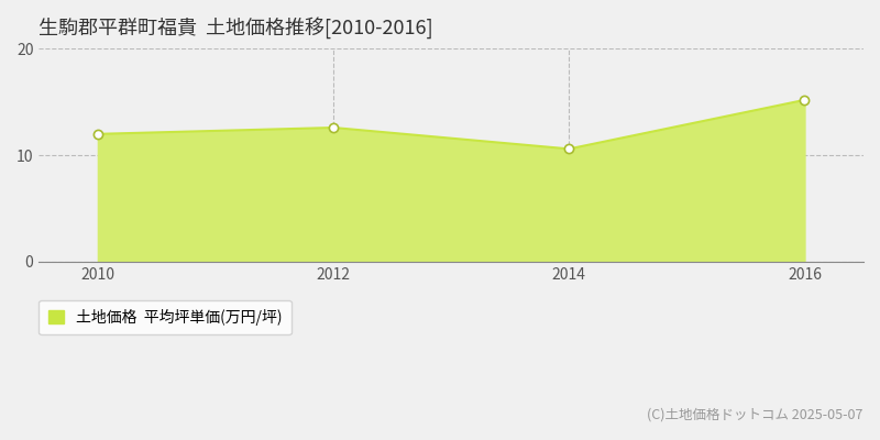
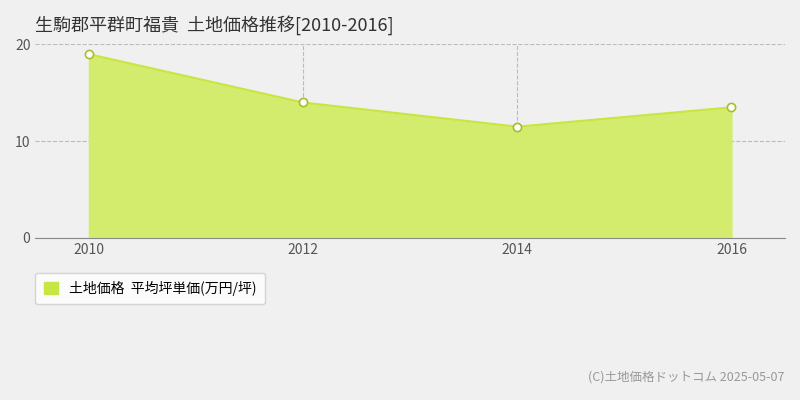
2010: 12.0 -> 19.0
2012: 12.6 -> 14.0
2014: 10.6 -> 11.5
2016: 15.2 -> 13.5
